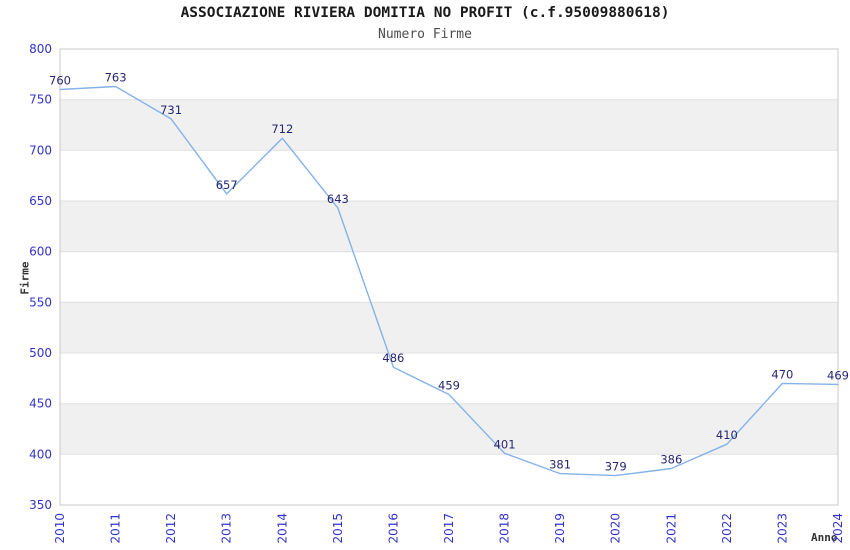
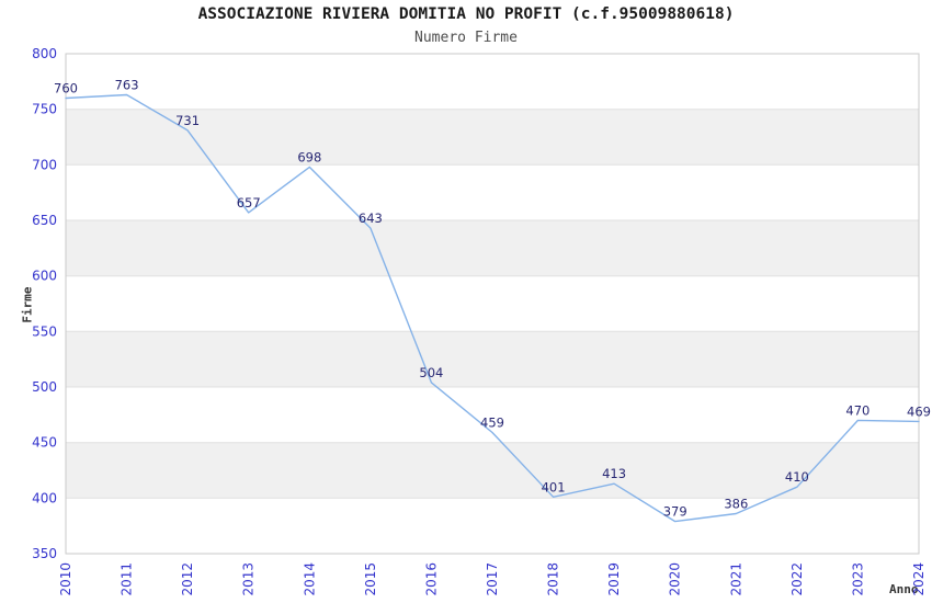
2014: 712 -> 698
2016: 486 -> 504
2019: 381 -> 413
